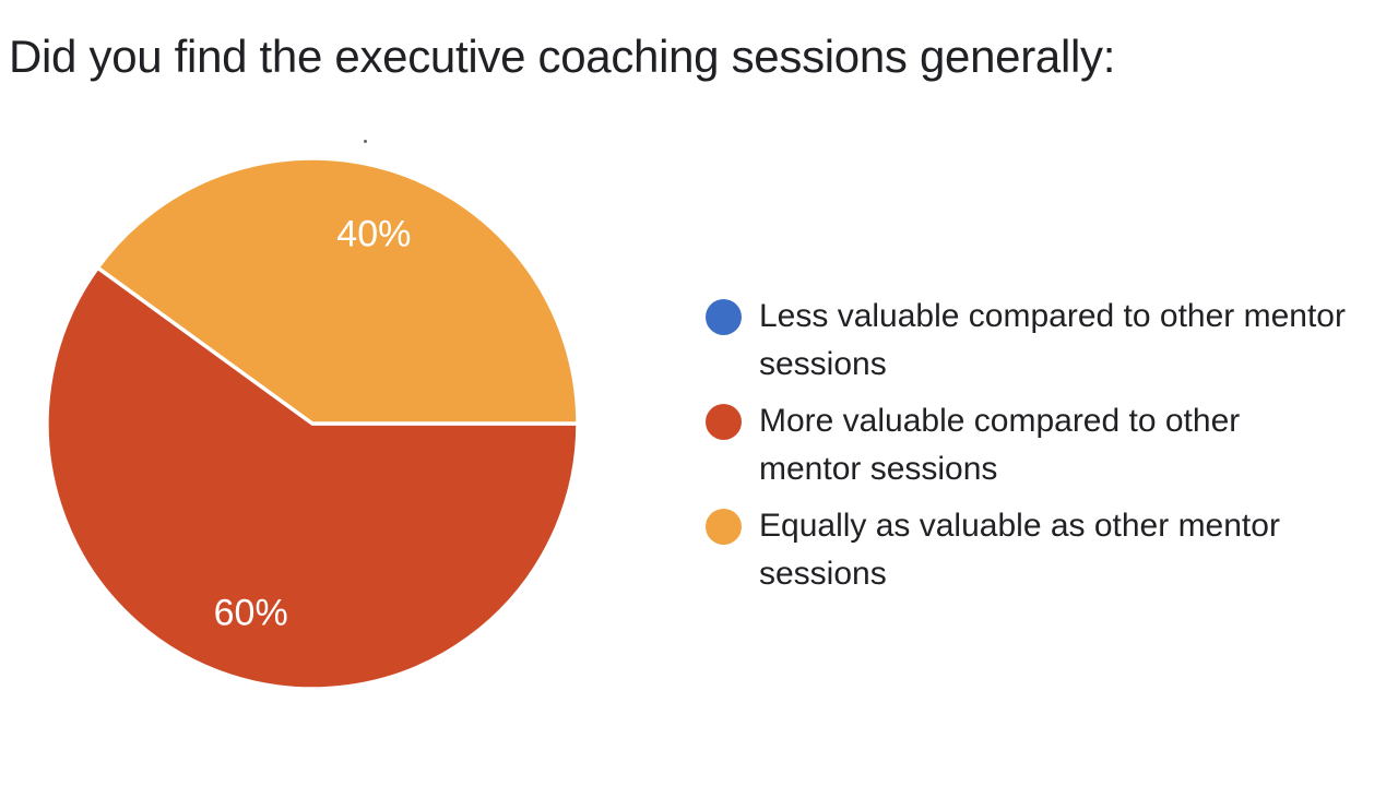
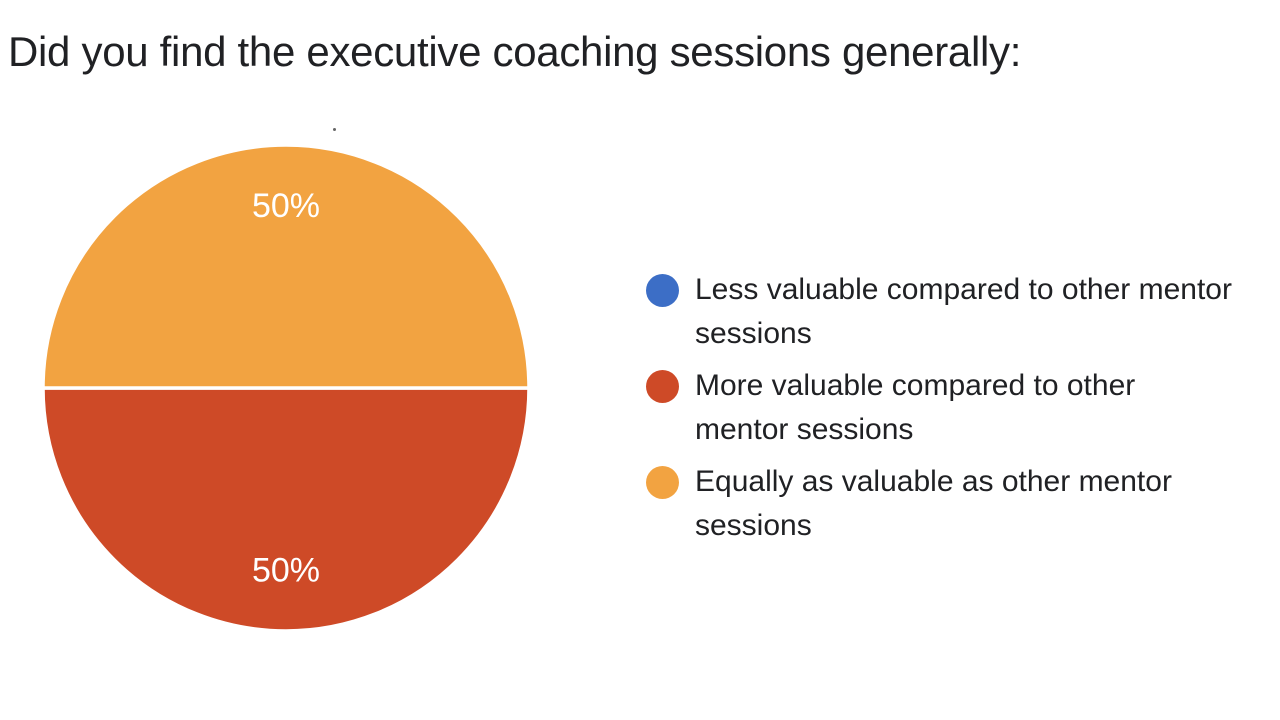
More valuable compared to other mentor sessions: 60% -> 50%
Equally as valuable as other mentor sessions: 40% -> 50%
